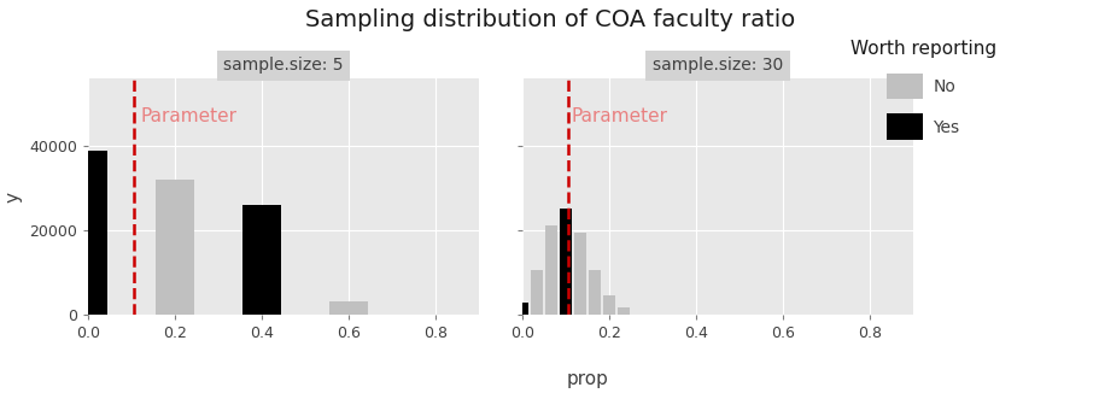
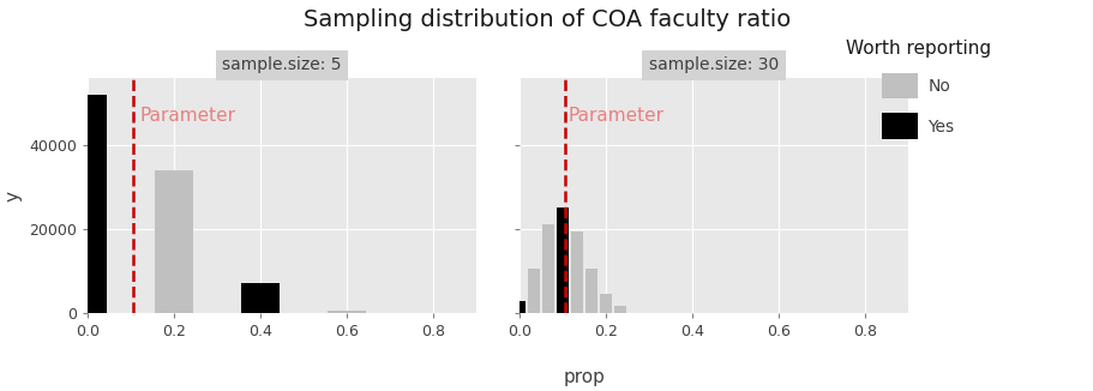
sample.size: 5/0.0: 39000 -> 52000
sample.size: 5/0.2: 32000 -> 34000
sample.size: 5/0.4: 26000 -> 7000
sample.size: 5/0.6: 3000 -> 500
